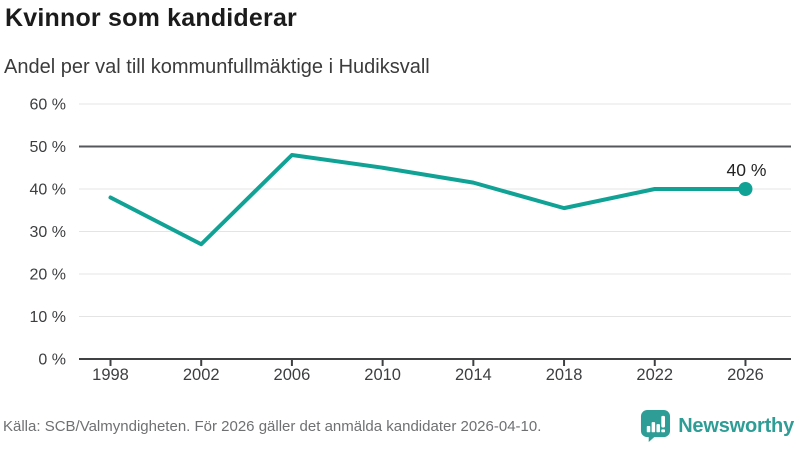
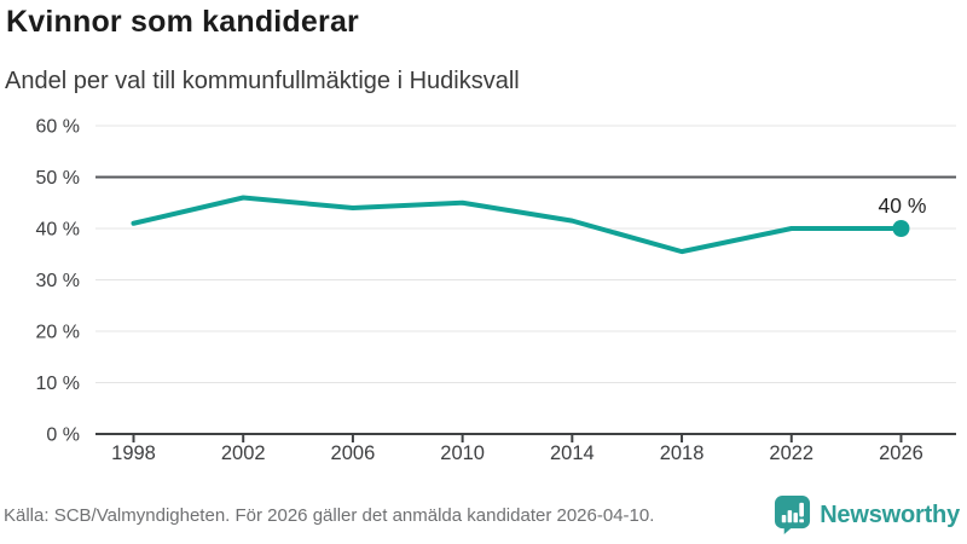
1998: 38% -> 41%
2002: 27% -> 46%
2006: 48% -> 44%
